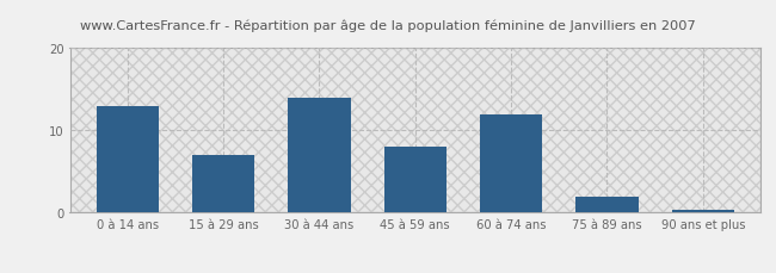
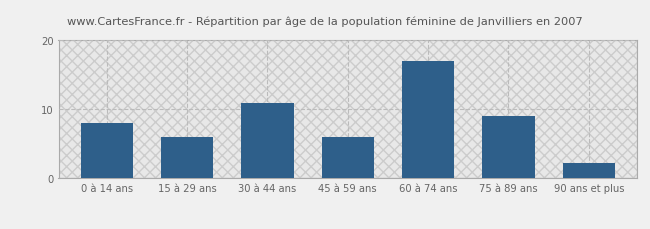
0 à 14 ans: 13.0 -> 8.0
15 à 29 ans: 7.0 -> 6.0
30 à 44 ans: 14.0 -> 11.0
45 à 59 ans: 8.0 -> 6.0
60 à 74 ans: 12.0 -> 17.0
75 à 89 ans: 2.0 -> 9.0
90 ans et plus: 0.3 -> 2.2
